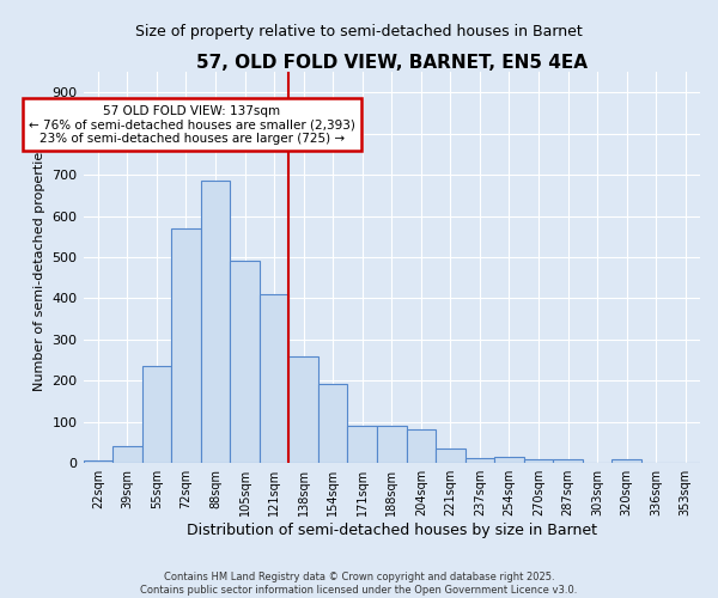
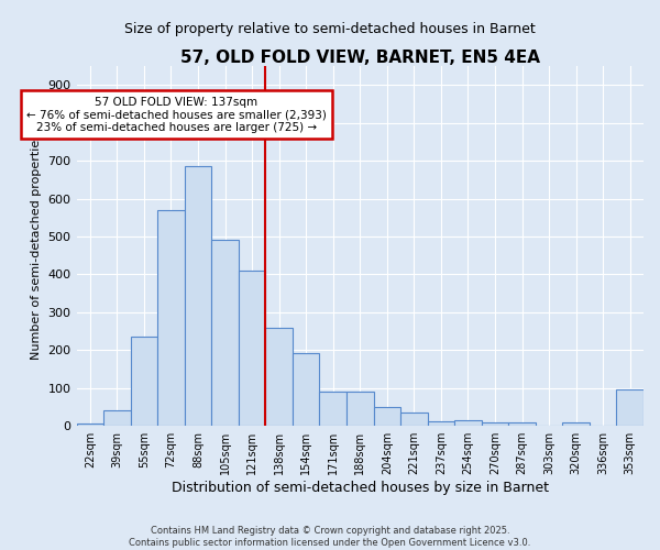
204sqm: 82 -> 50
353sqm: 2 -> 95
